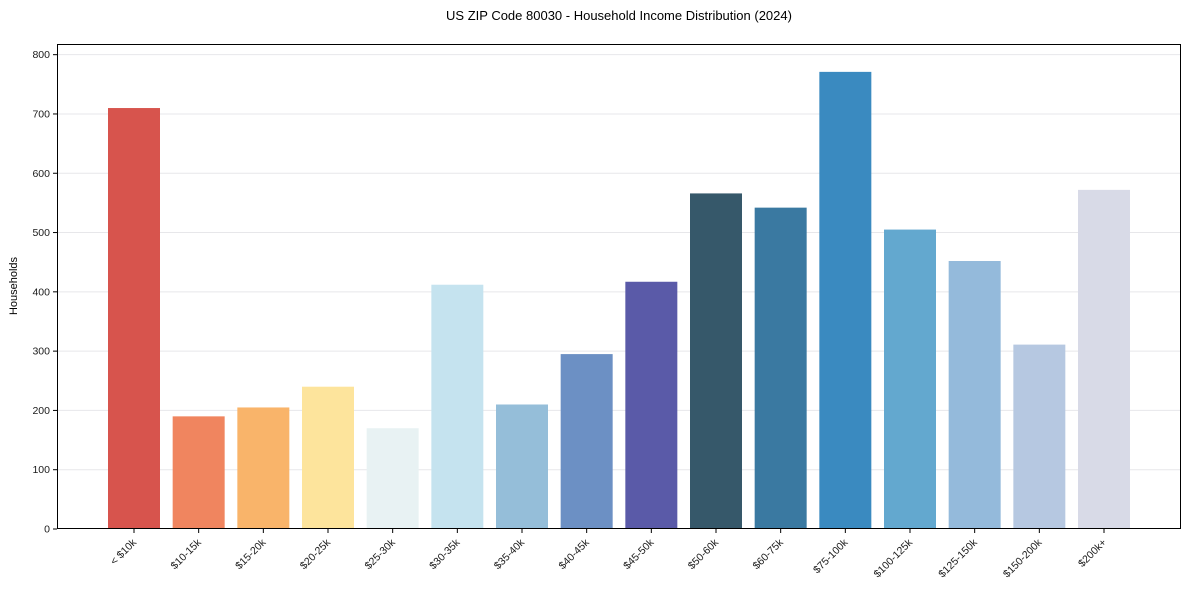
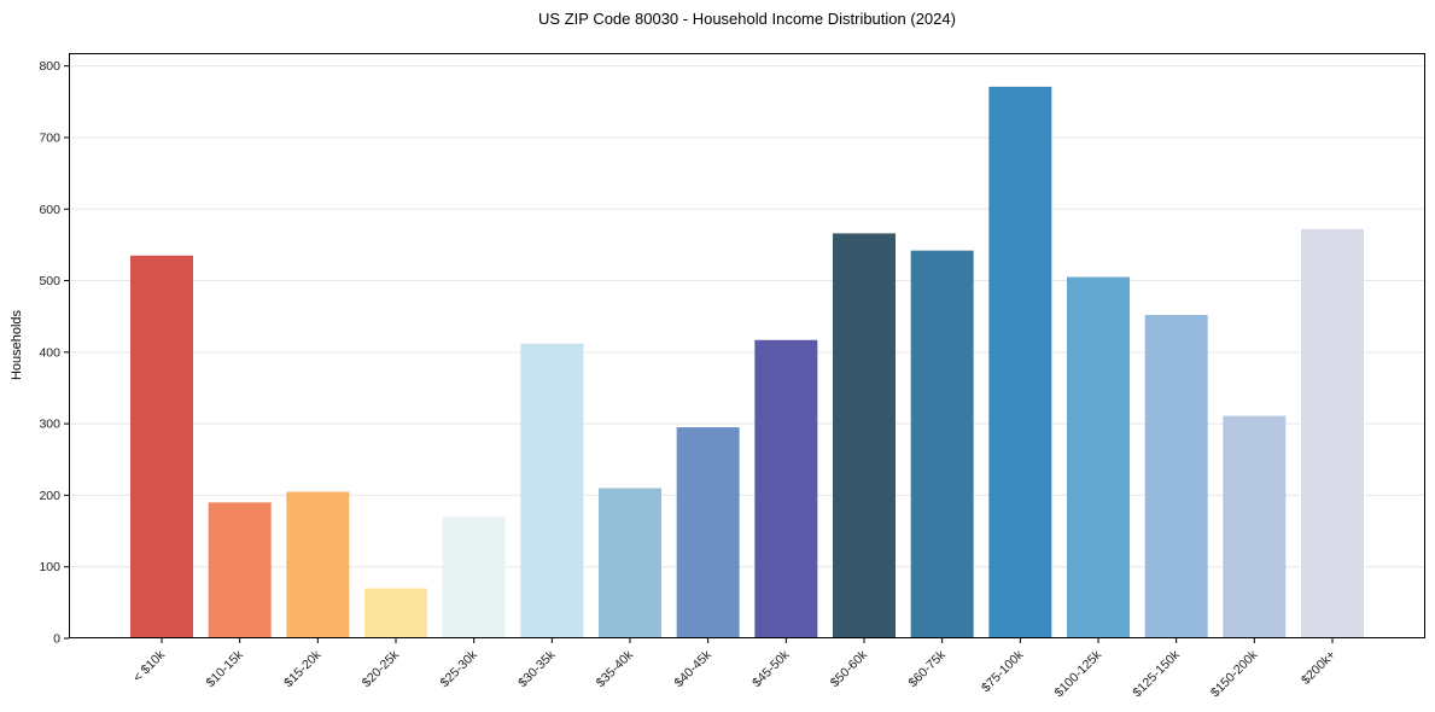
< $10k: 710 -> 540
$20-25k: 240 -> 70
